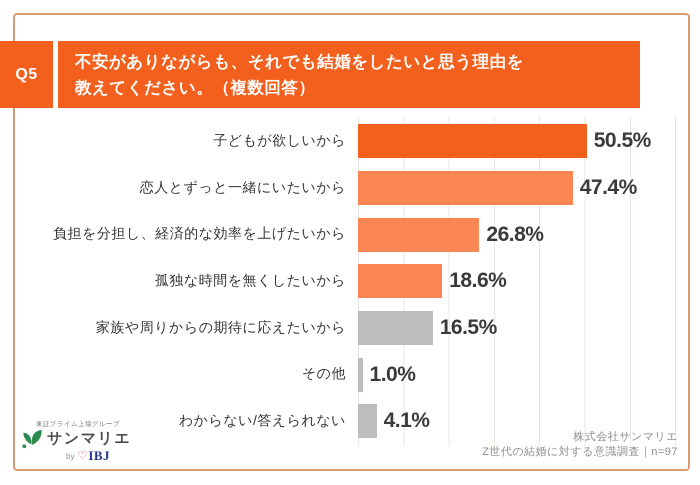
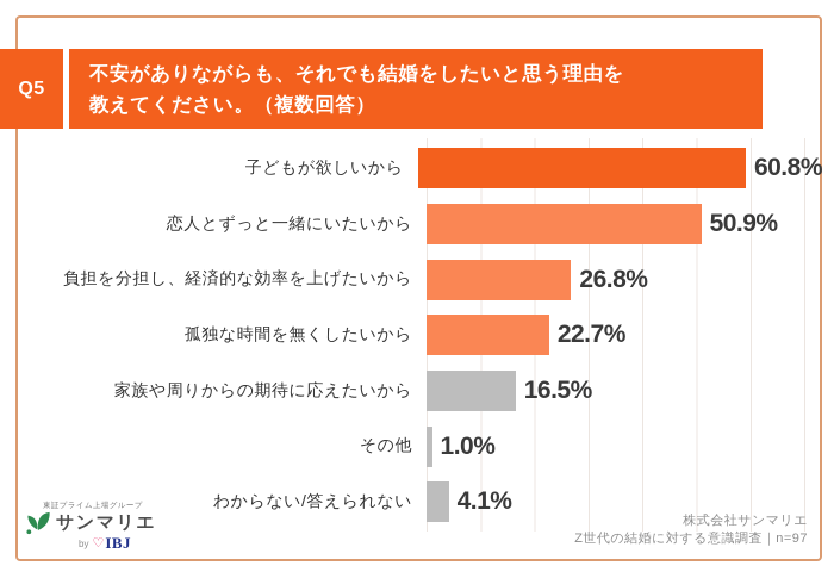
子どもが欲しいから: 50.5% -> 60.8%
恋人とずっと一緒にいたいから: 47.4% -> 50.9%
孤独な時間を無くしたいから: 18.6% -> 22.7%
